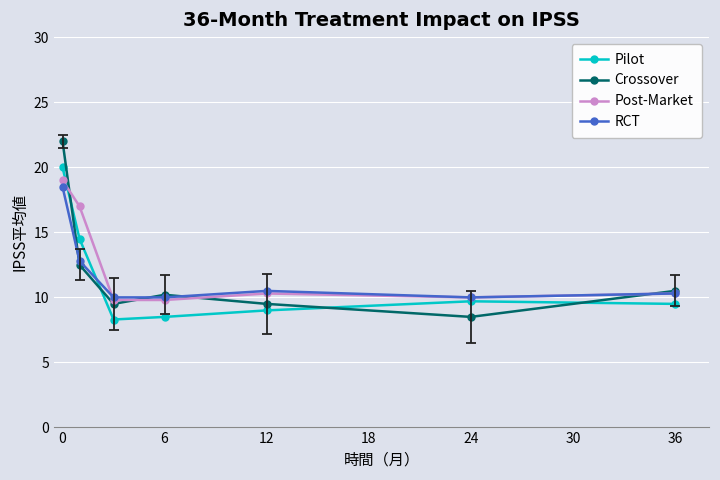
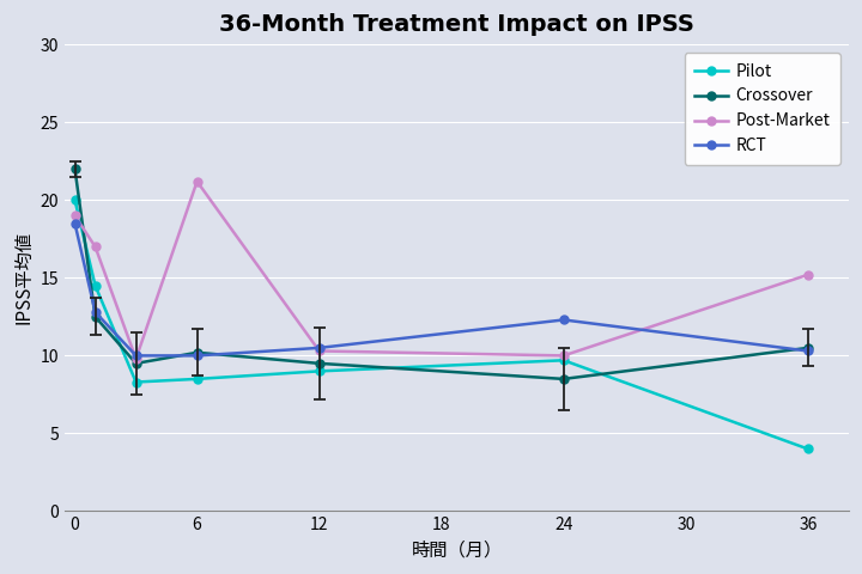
Post-Market/6: 9.8 -> 21.2
RCT/24: 10.0 -> 12.3
Pilot/36: 9.5 -> 4.0
Post-Market/36: 10.3 -> 15.2
